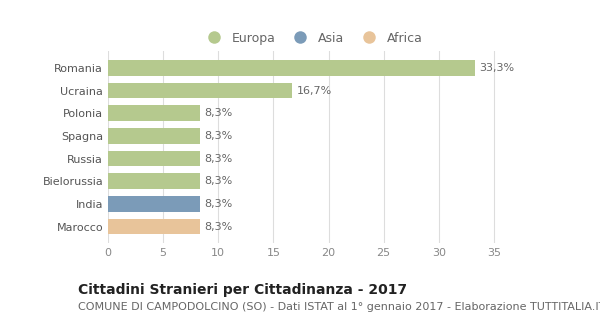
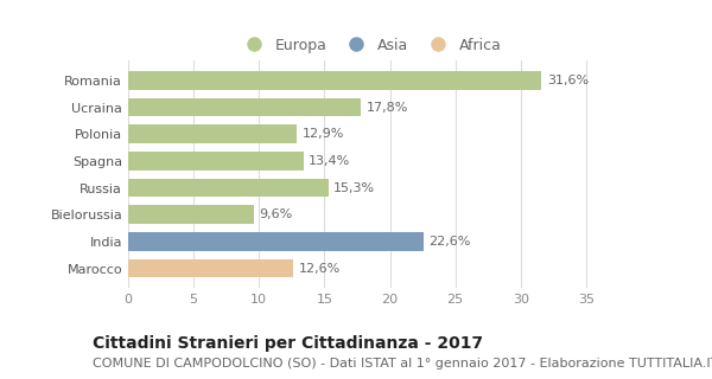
Romania: 33,3% -> 31,6%
Ucraina: 16,7% -> 17,8%
Polonia: 8,3% -> 12,9%
Spagna: 8,3% -> 13,4%
Russia: 8,3% -> 15,3%
Bielorussia: 8,3% -> 9,6%
India: 8,3% -> 22,6%
Marocco: 8,3% -> 12,6%
